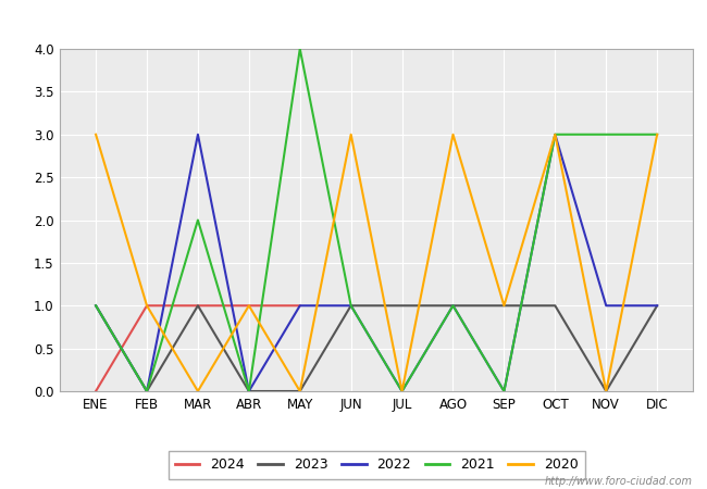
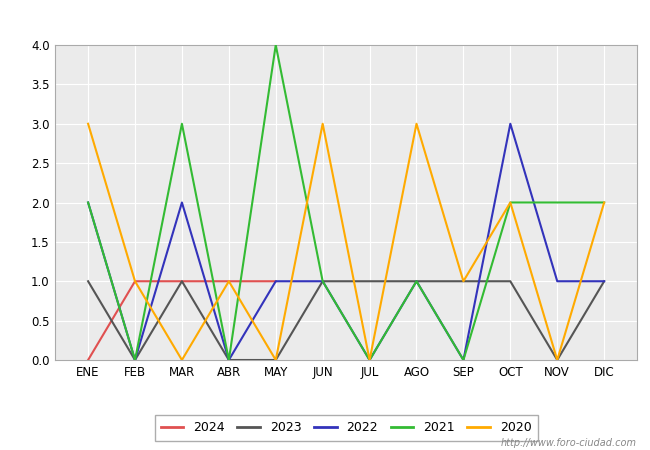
2022/ENE: 1 -> 2
2021/ENE: 1 -> 2
2022/MAR: 3 -> 2
2021/MAR: 2 -> 3
2021/OCT: 3 -> 2
2020/OCT: 3 -> 2
2021/NOV: 3 -> 2
2021/DIC: 3 -> 2
2020/DIC: 3 -> 2
